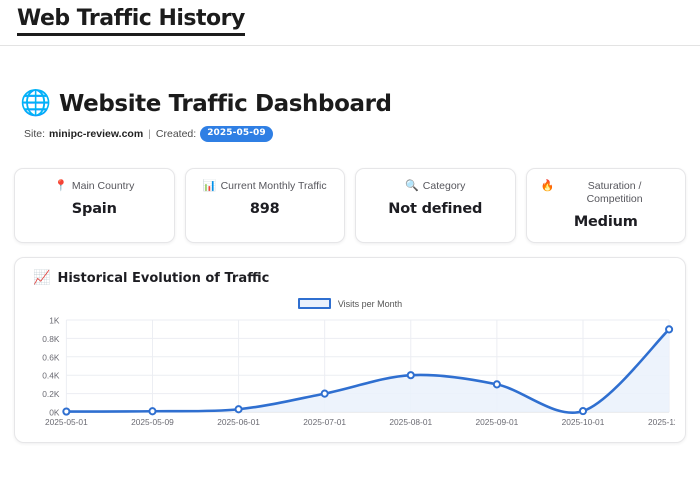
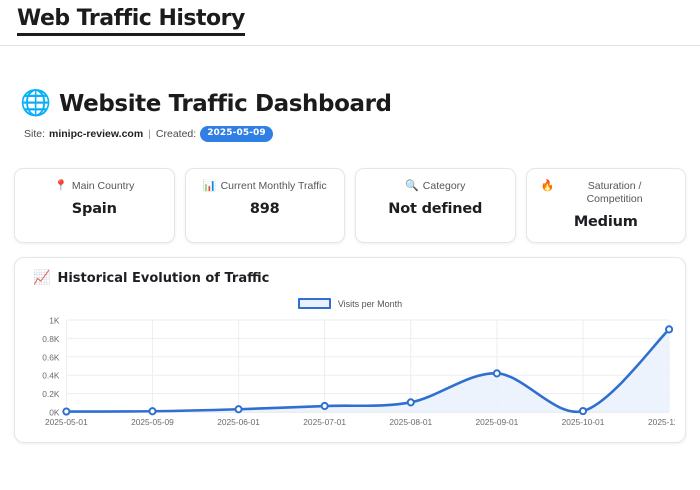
2025-07-01: 0.2K -> 0.1K
2025-08-01: 0.4K -> 0.1K
2025-09-01: 0.3K -> 0.4K
